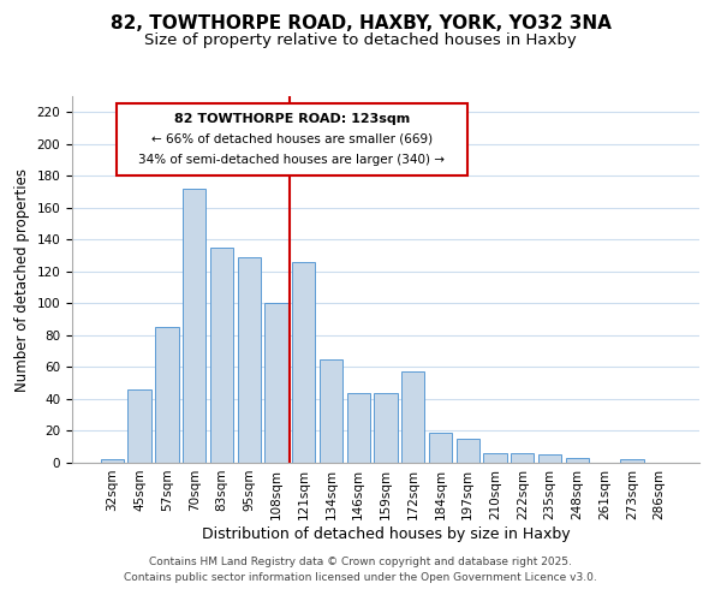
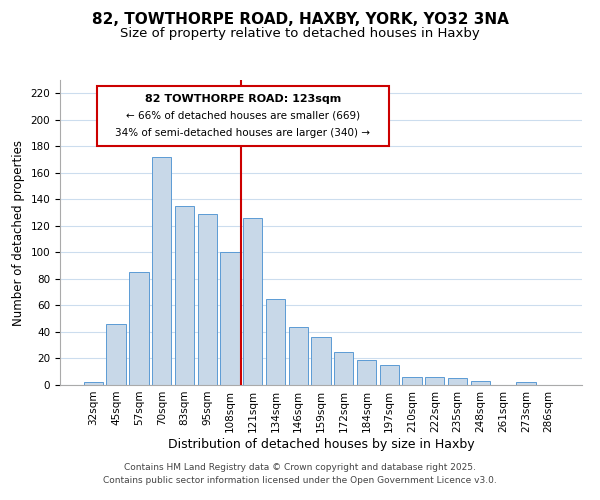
159sqm: 44 -> 36
172sqm: 57 -> 25
